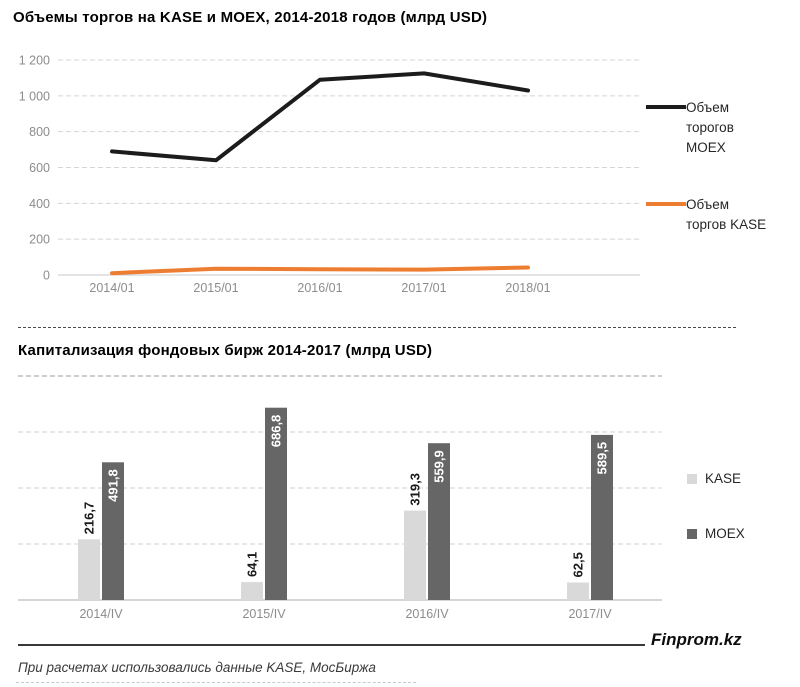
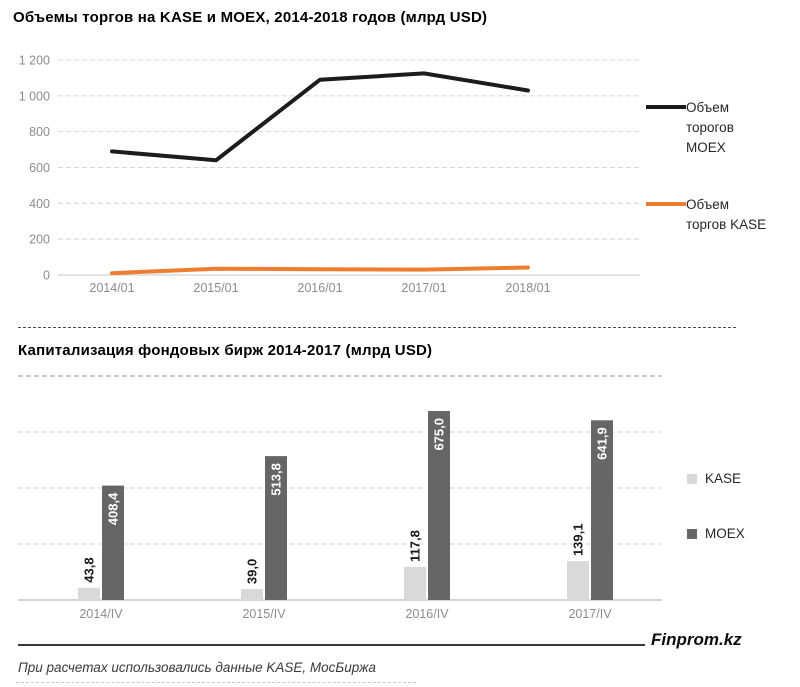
Капитализация фондовых бирж 2014-2017 (млрд USD)/KASE/2014/IV: 216,7 -> 43,8
Капитализация фондовых бирж 2014-2017 (млрд USD)/MOEX/2014/IV: 491,8 -> 408,4
Капитализация фондовых бирж 2014-2017 (млрд USD)/KASE/2015/IV: 64,1 -> 39,0
Капитализация фондовых бирж 2014-2017 (млрд USD)/MOEX/2015/IV: 686,8 -> 513,8
Капитализация фондовых бирж 2014-2017 (млрд USD)/KASE/2016/IV: 319,3 -> 117,8
Капитализация фондовых бирж 2014-2017 (млрд USD)/MOEX/2016/IV: 559,9 -> 675,0
Капитализация фондовых бирж 2014-2017 (млрд USD)/KASE/2017/IV: 62,5 -> 139,1
Капитализация фондовых бирж 2014-2017 (млрд USD)/MOEX/2017/IV: 589,5 -> 641,9
